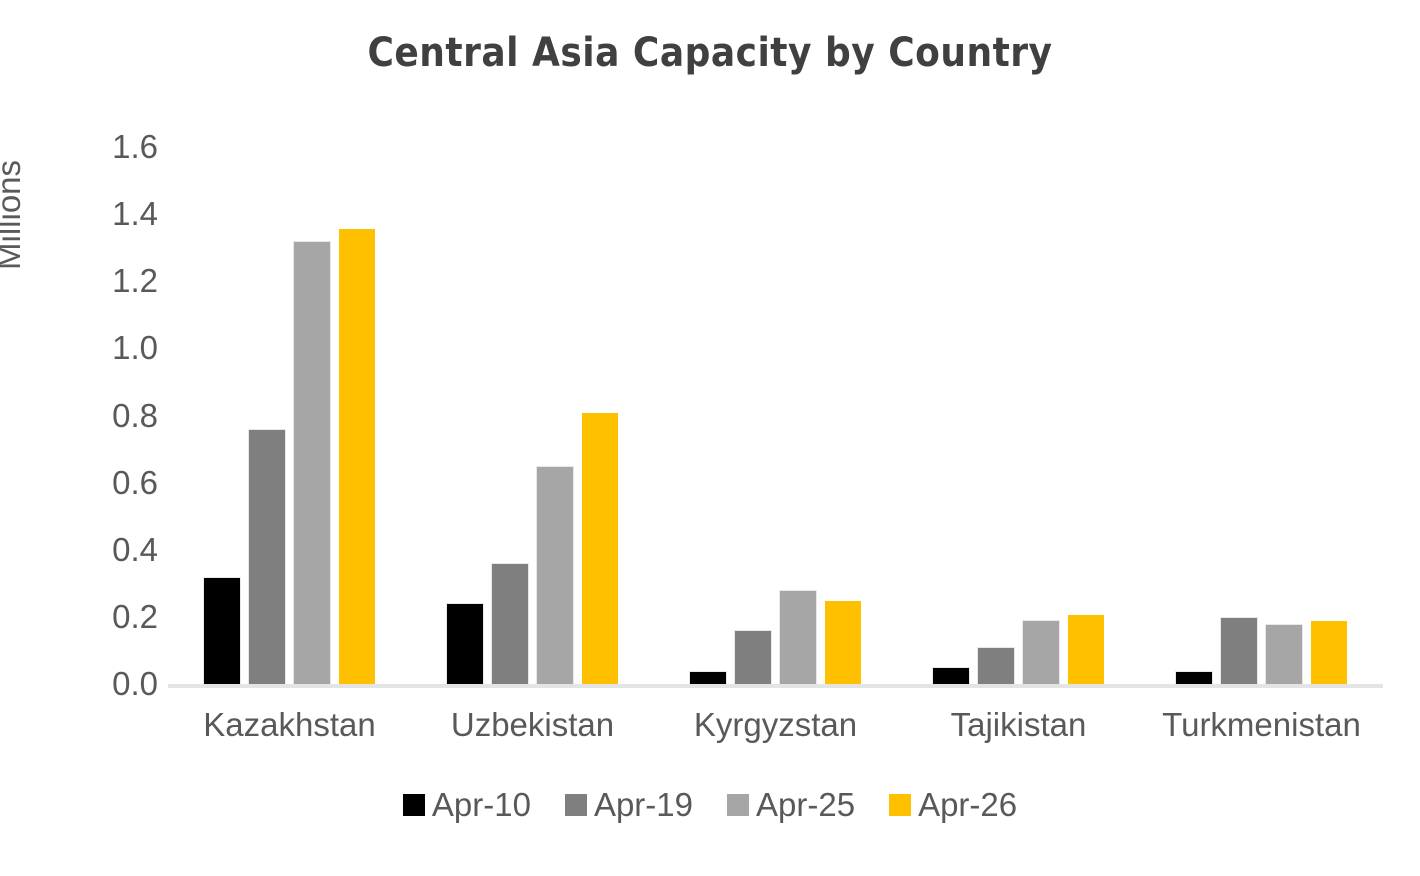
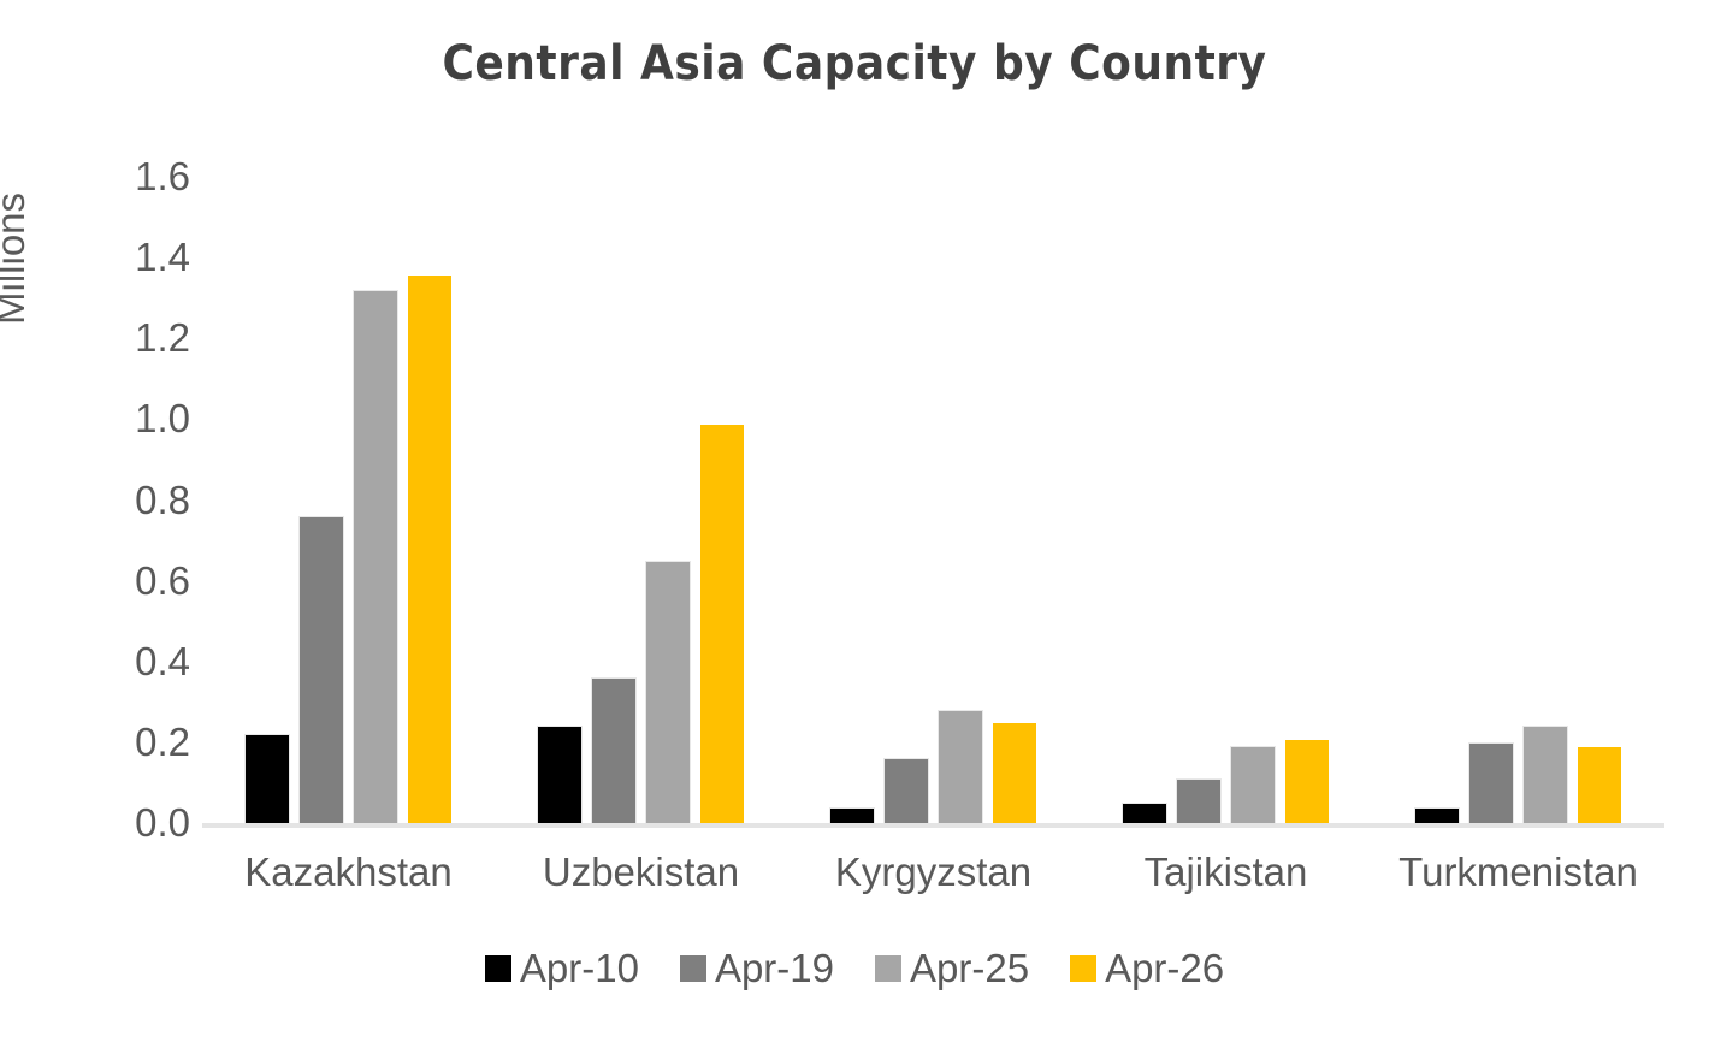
Apr-10/Kazakhstan: 0.32 -> 0.22
Apr-26/Uzbekistan: 0.81 -> 0.99
Apr-25/Turkmenistan: 0.18 -> 0.24
